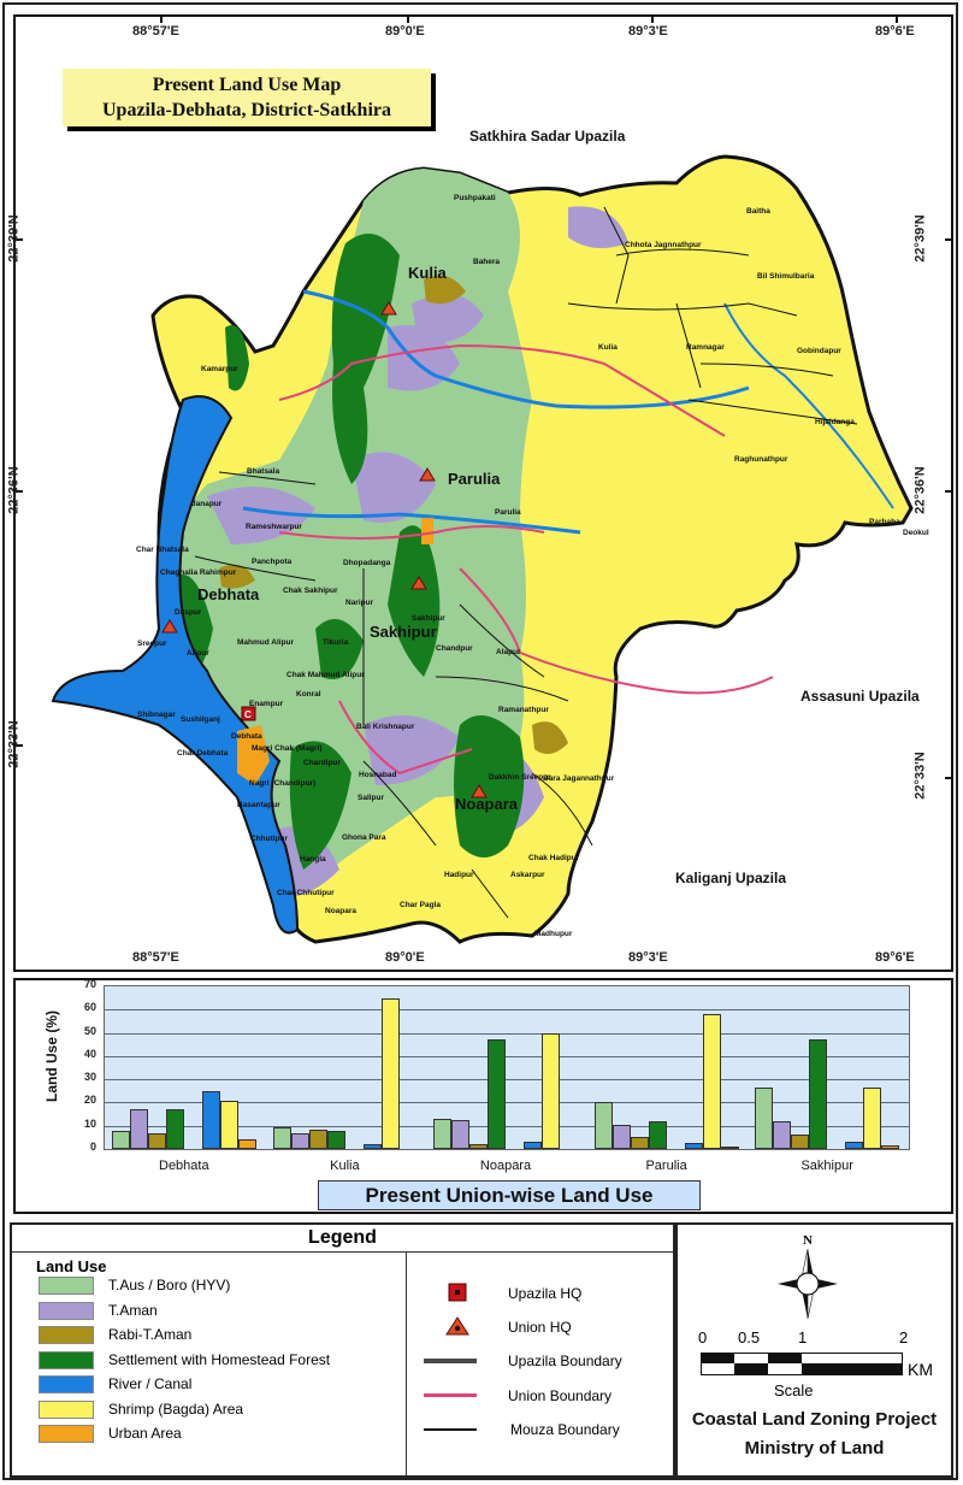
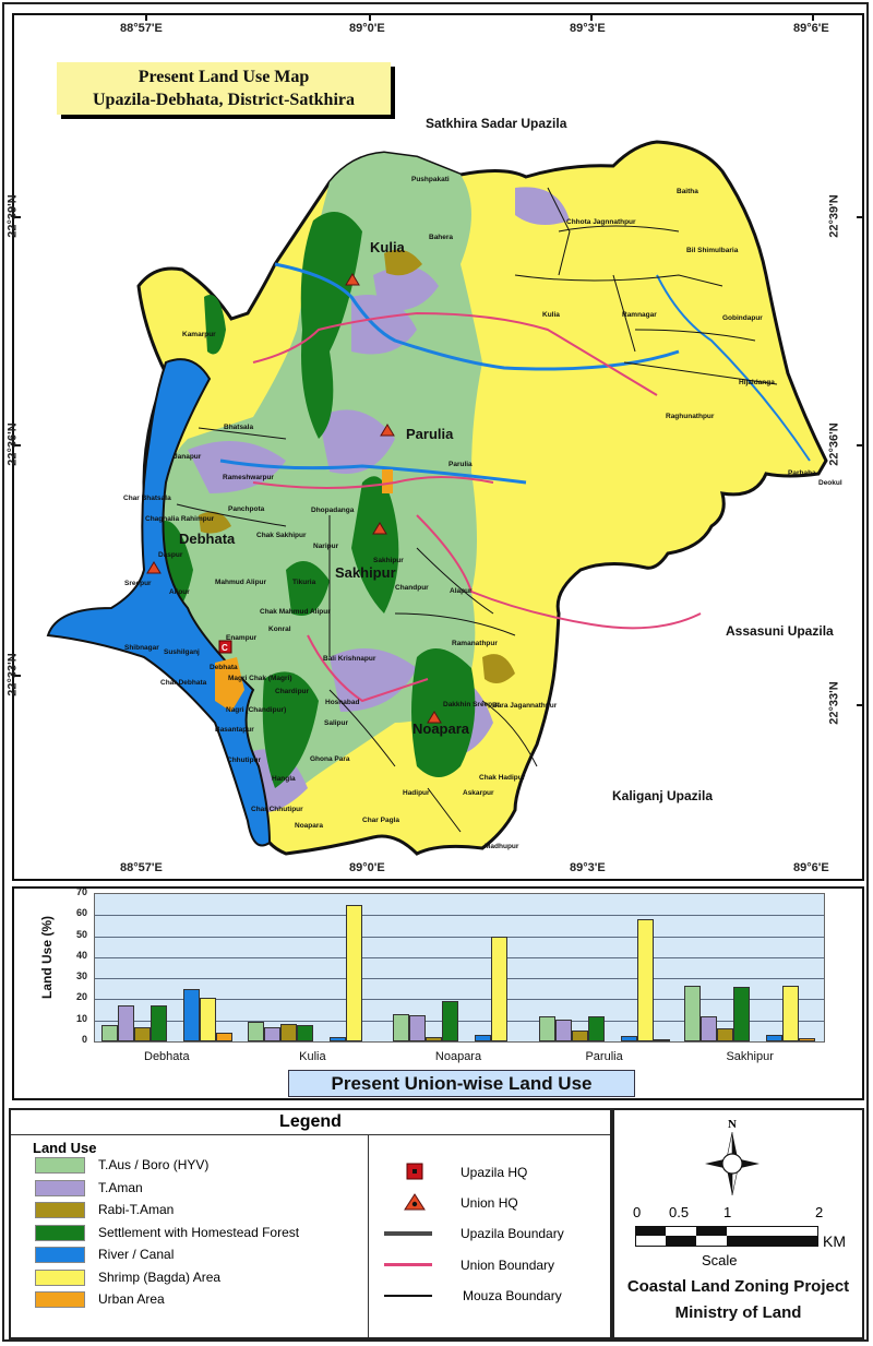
Settlement with Homestead Forest/Noapara: 47 -> 19
T.Aus / Boro (HYV)/Parulia: 20 -> 12
Settlement with Homestead Forest/Sakhipur: 47 -> 26
